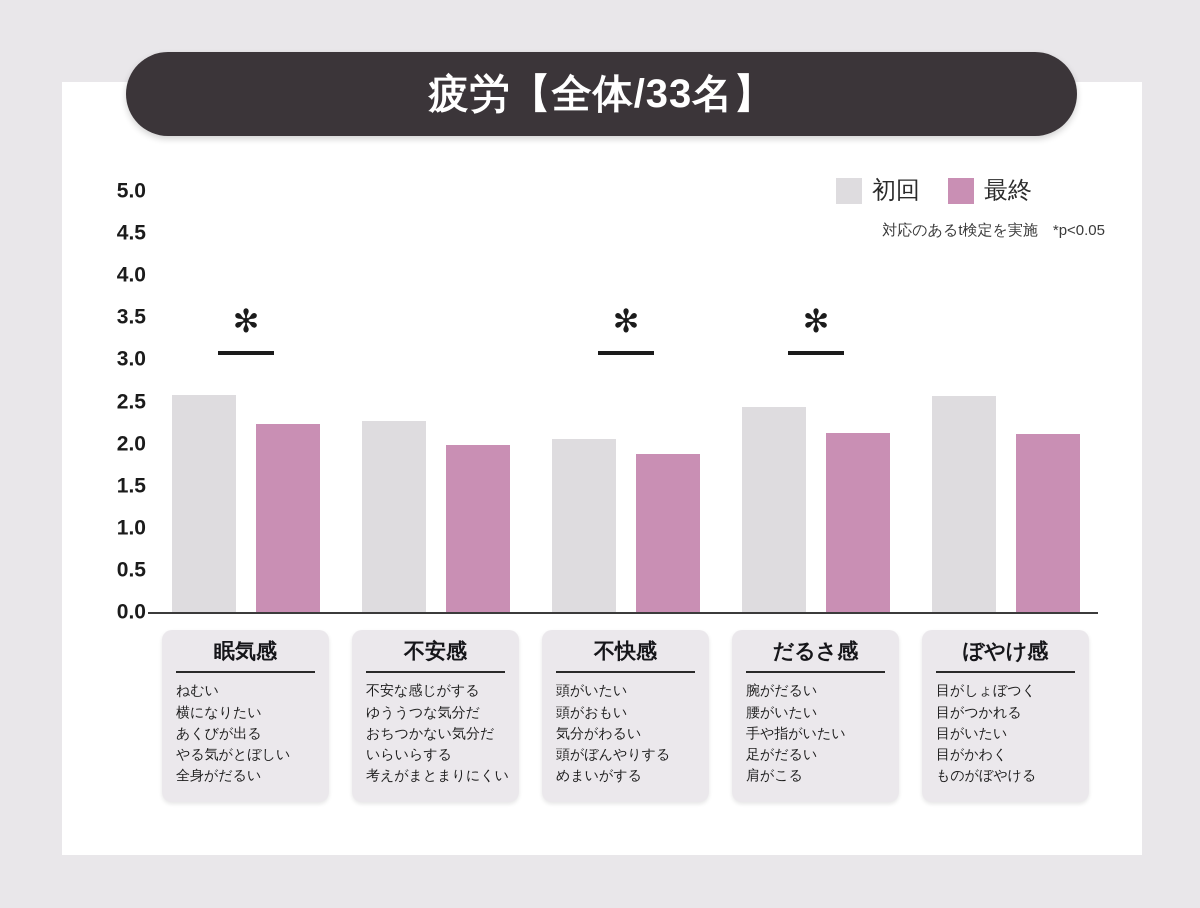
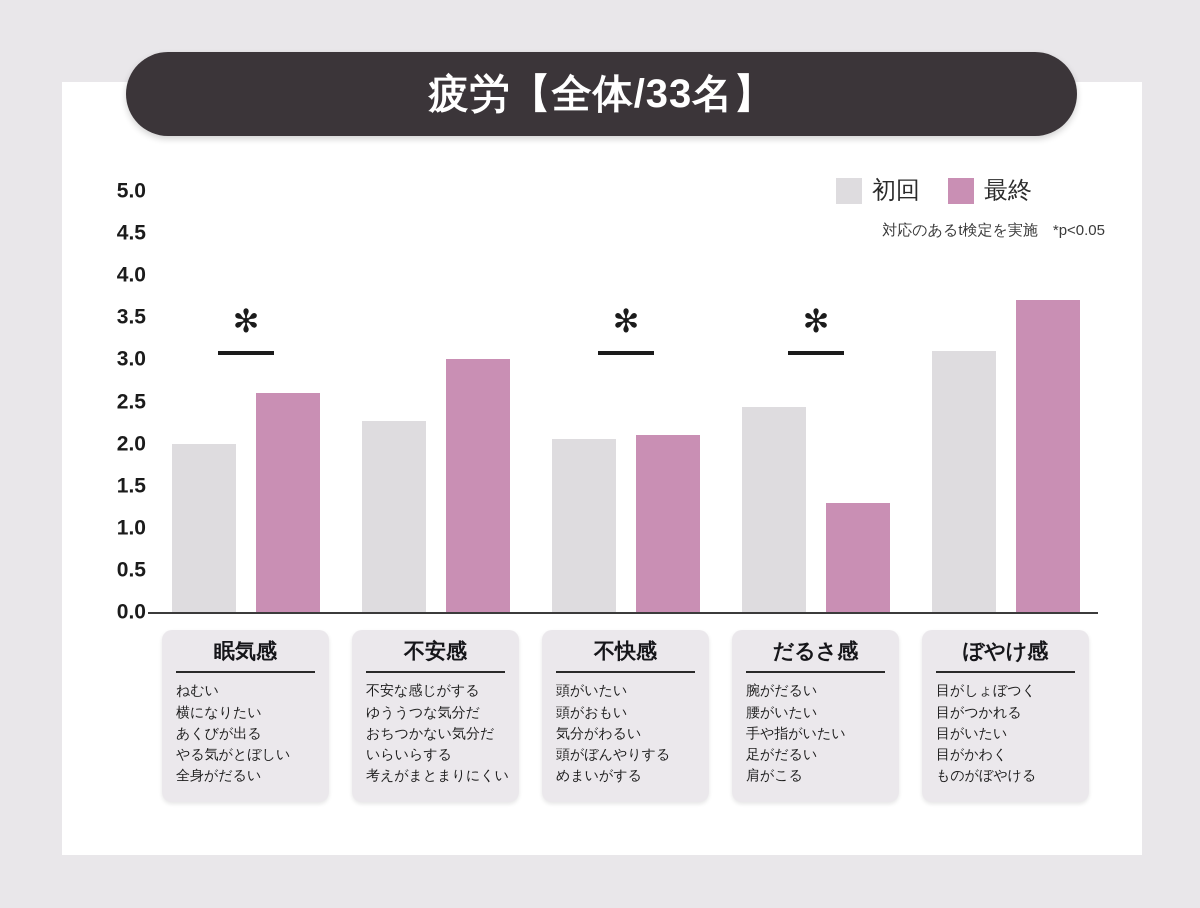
初回/眠気感: 2.6 -> 2.0
最終/眠気感: 2.2 -> 2.6
最終/不安感: 2.0 -> 3.0
最終/不快感: 1.9 -> 2.1
最終/だるさ感: 2.1 -> 1.3
初回/ぼやけ感: 2.6 -> 3.1
最終/ぼやけ感: 2.1 -> 3.7
